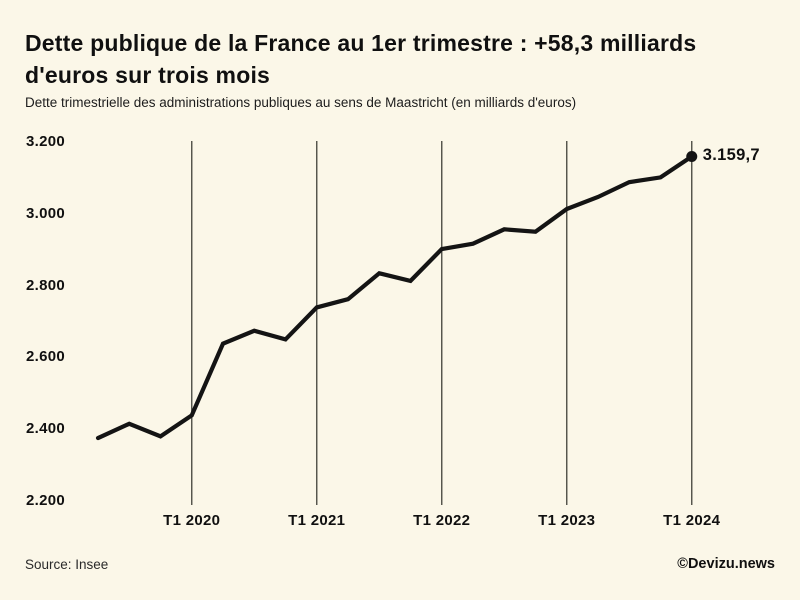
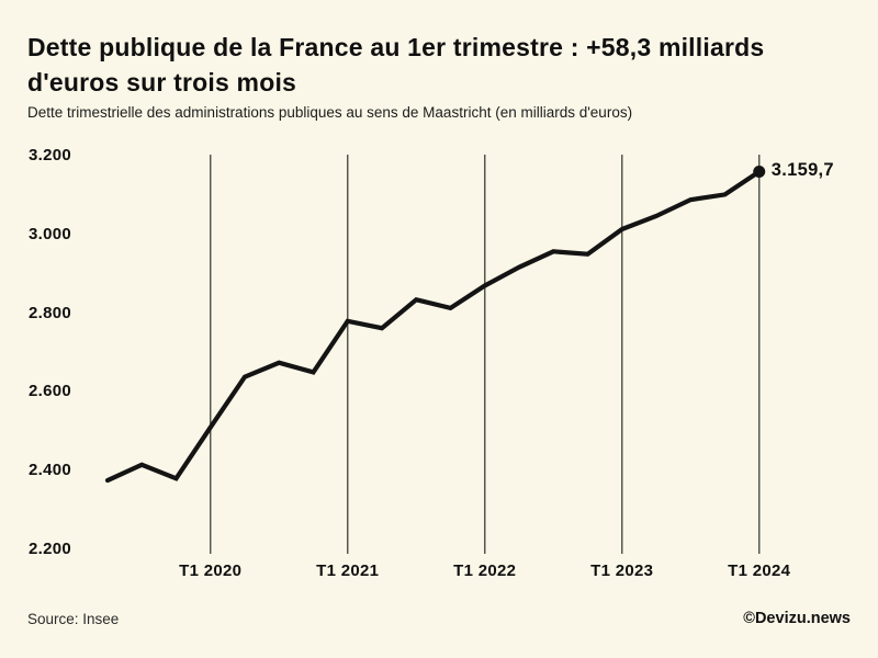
T1 2020: 2440 -> 2510
T1 2021: 2740 -> 2780
T1 2022: 2900 -> 2870
